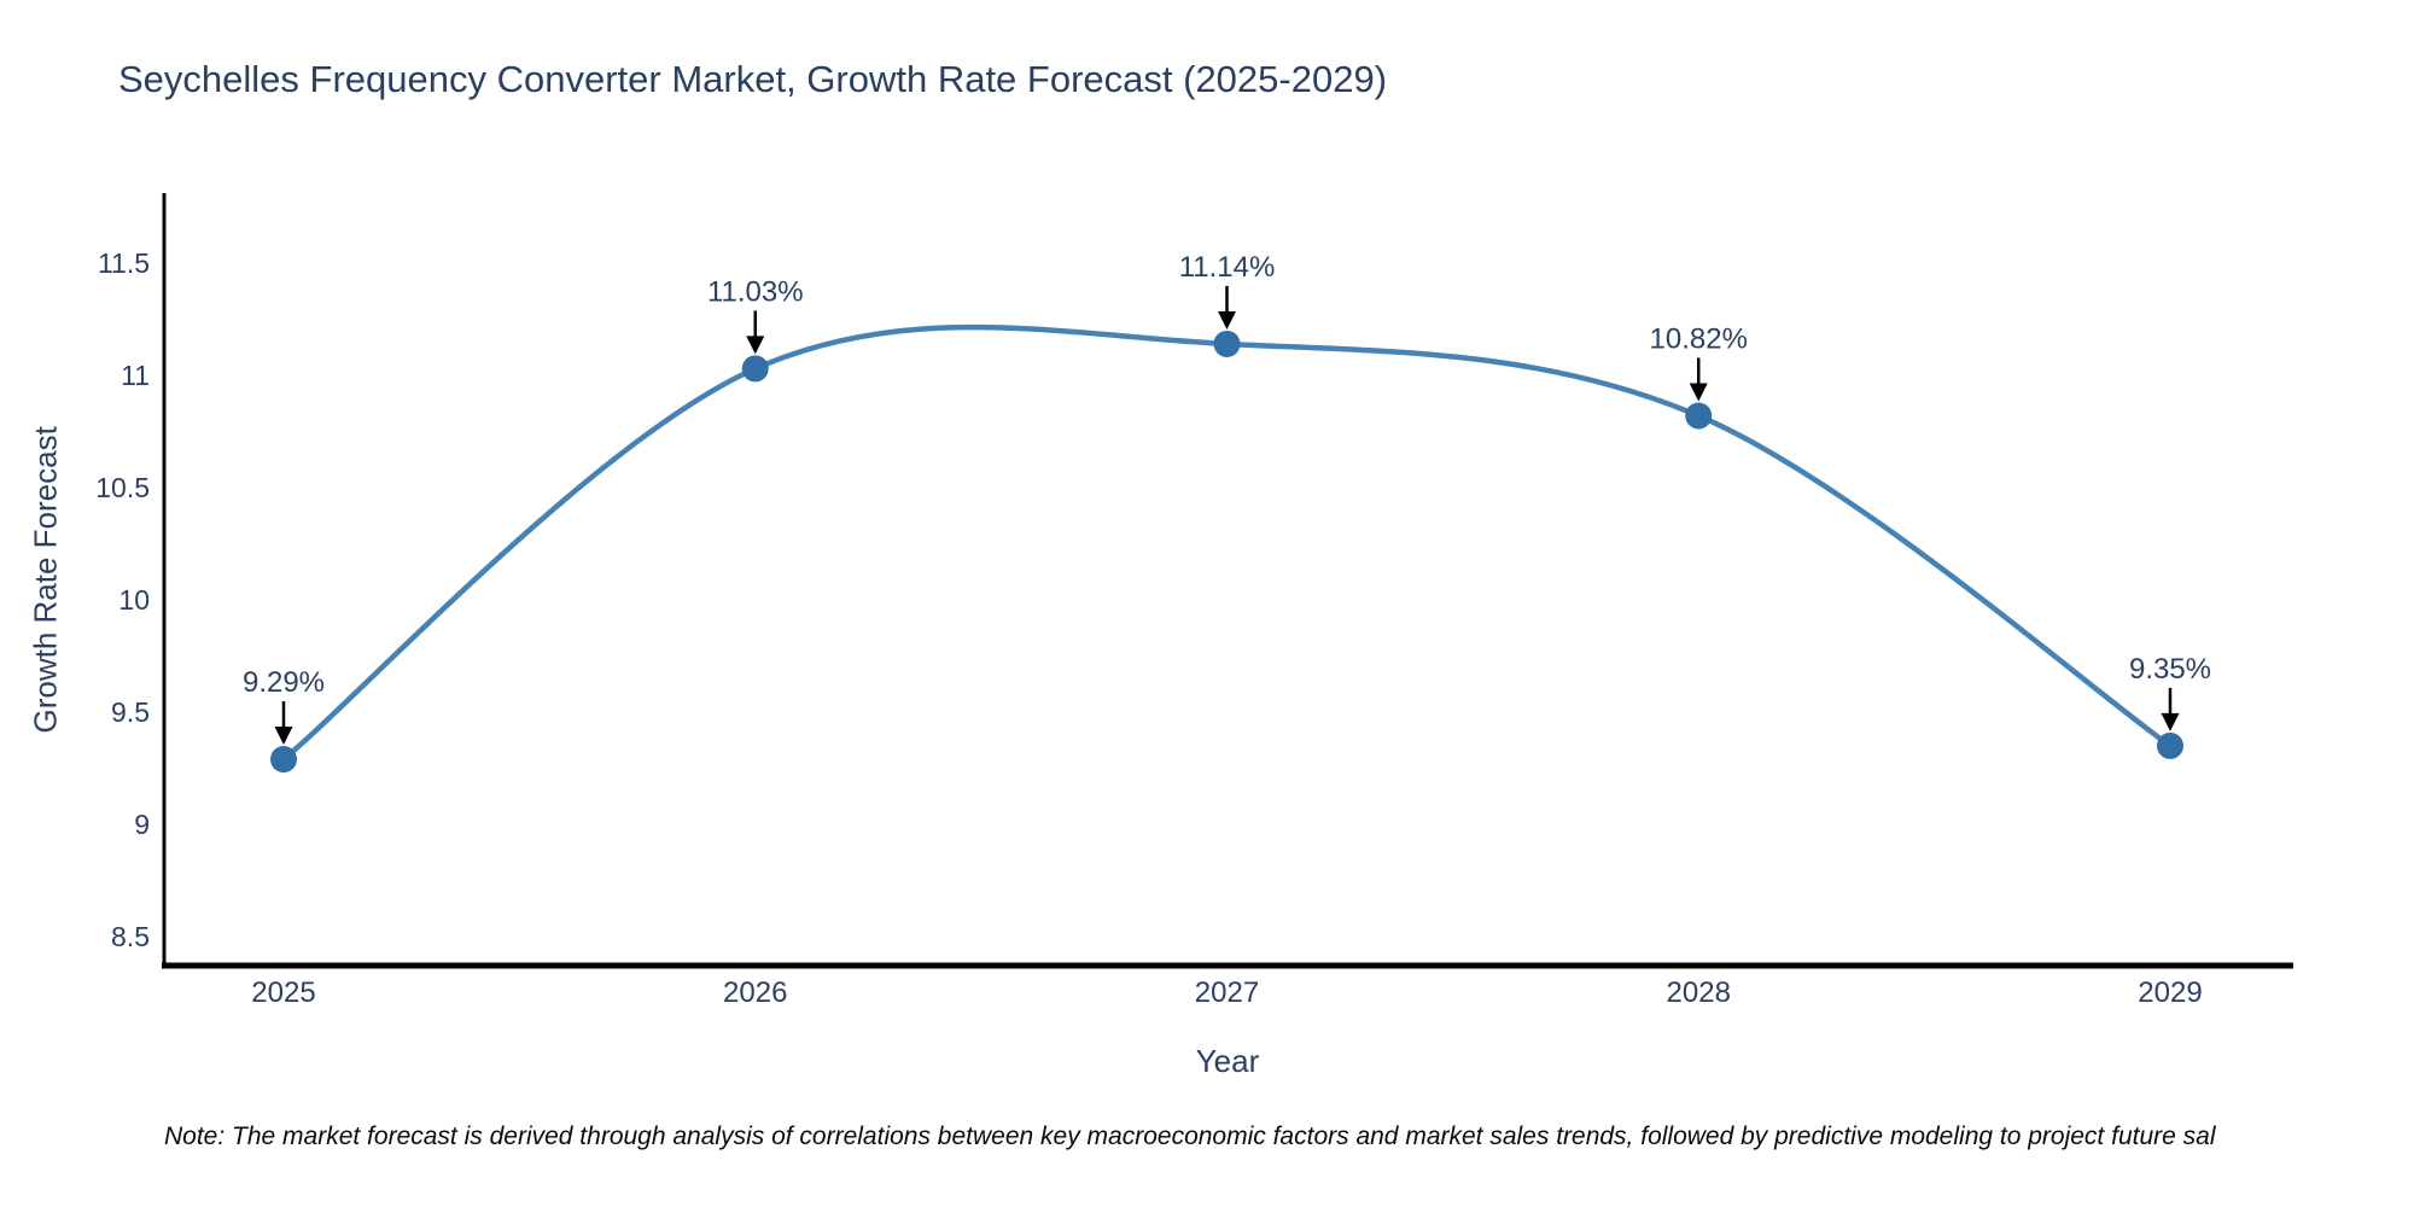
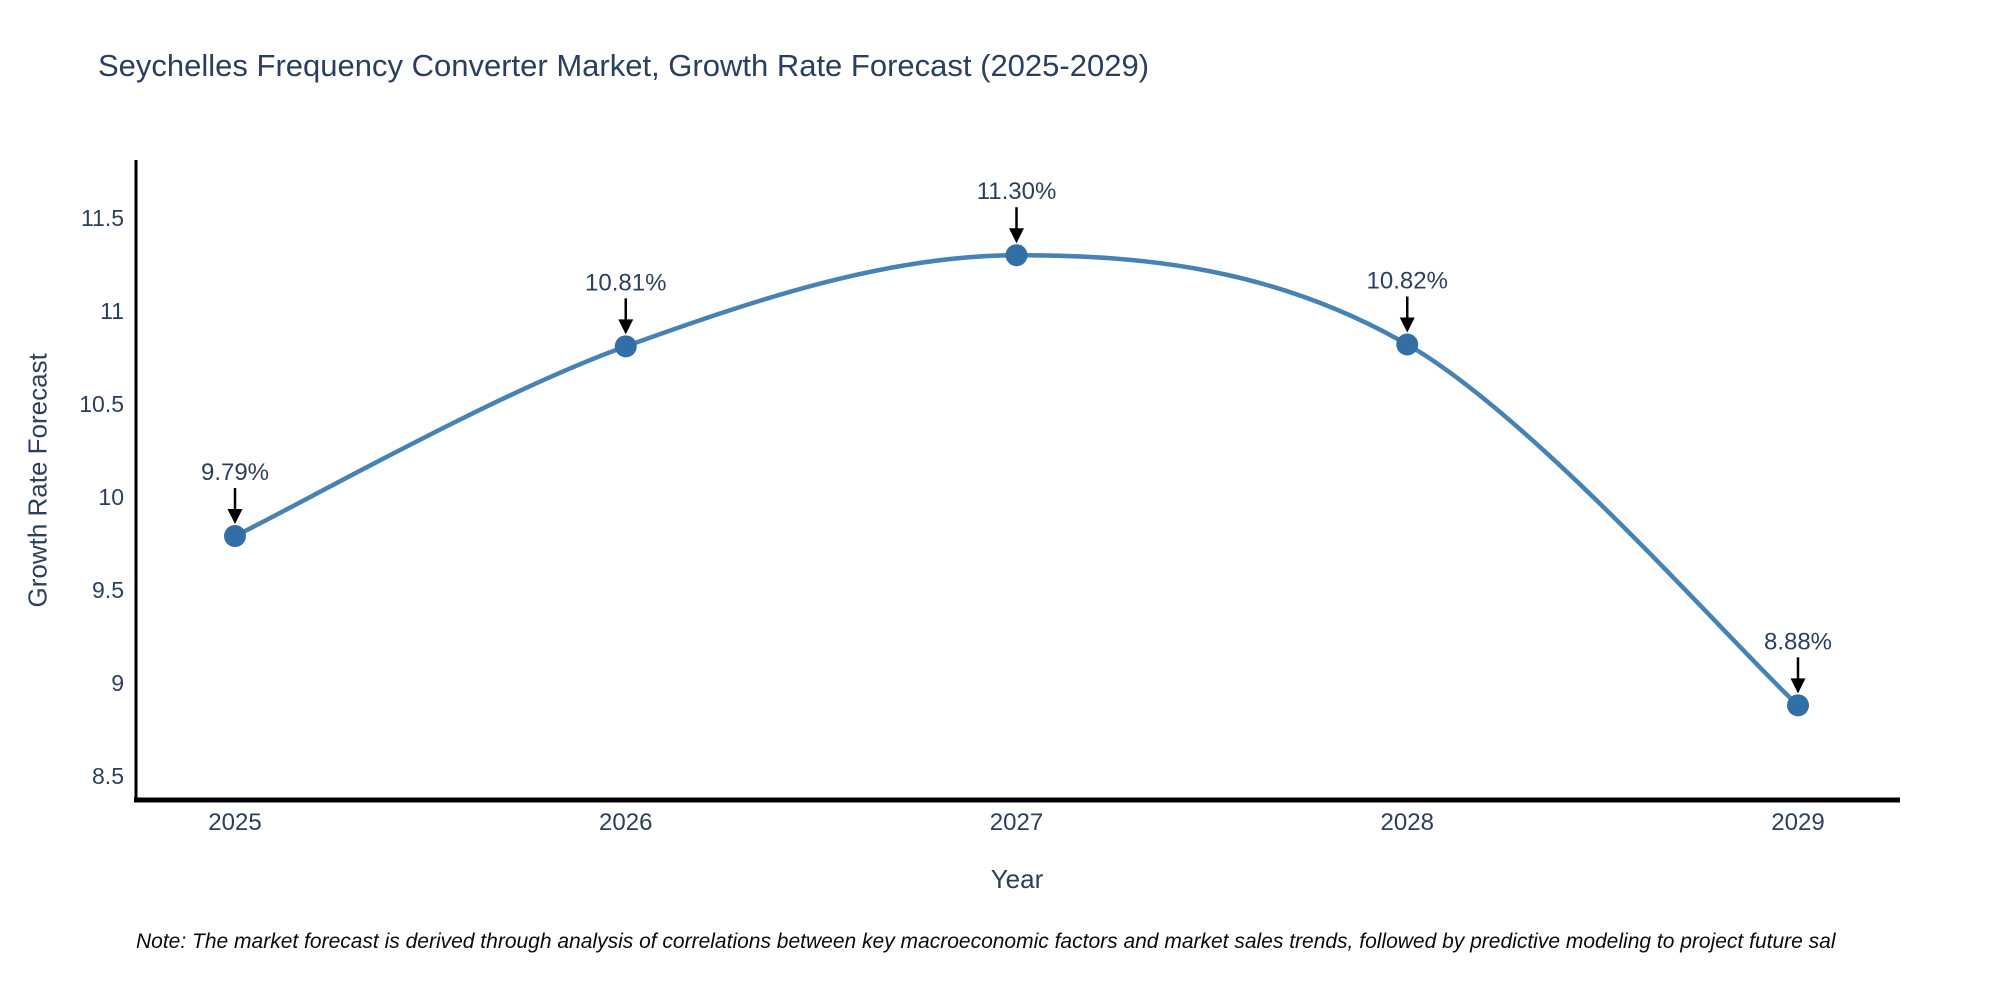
2025: 9.29% -> 9.79%
2026: 11.03% -> 10.81%
2027: 11.14% -> 11.30%
2029: 9.35% -> 8.88%
